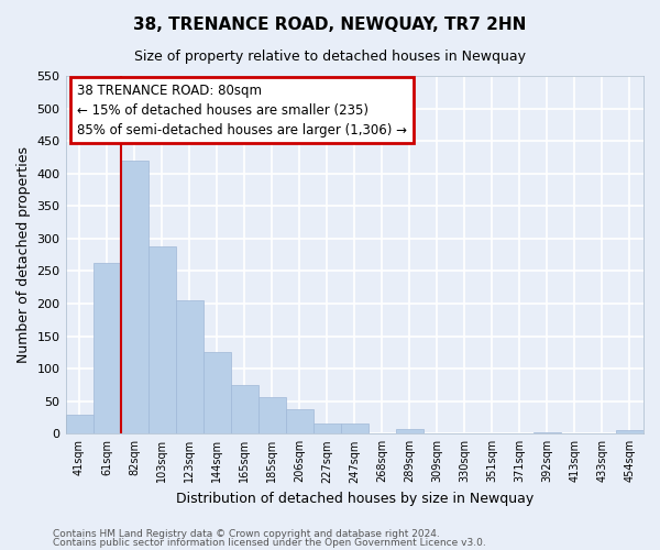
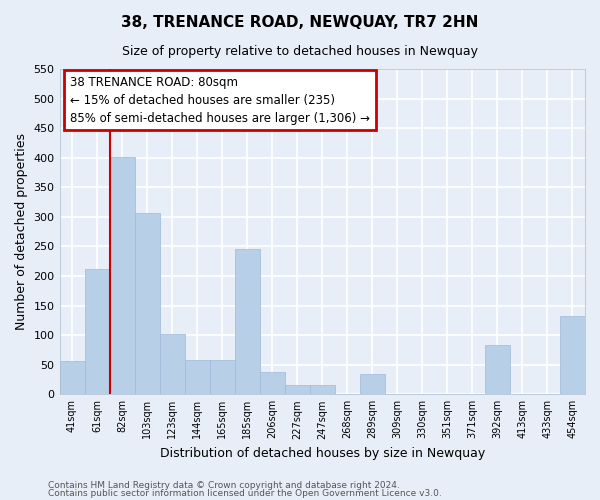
41sqm: 30 -> 56
61sqm: 262 -> 212
82sqm: 420 -> 402
103sqm: 288 -> 306
123sqm: 205 -> 102
144sqm: 125 -> 58
165sqm: 75 -> 58
185sqm: 57 -> 246
289sqm: 8 -> 34
392sqm: 3 -> 84
454sqm: 5 -> 132
